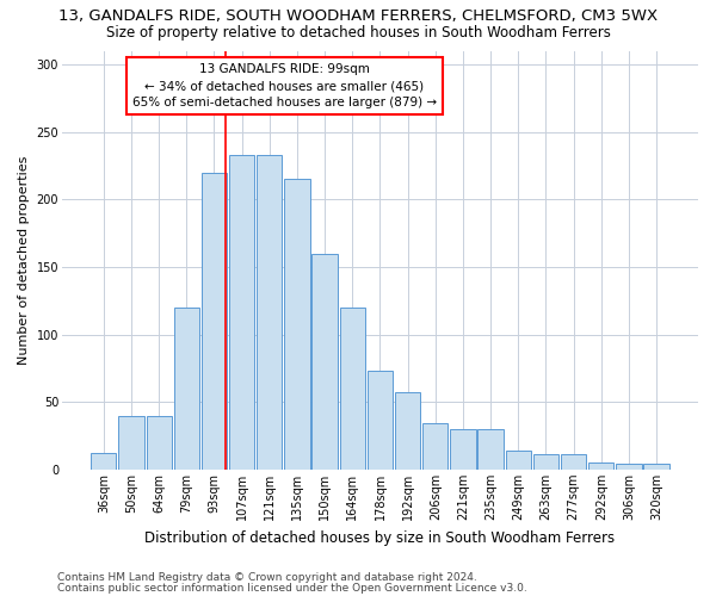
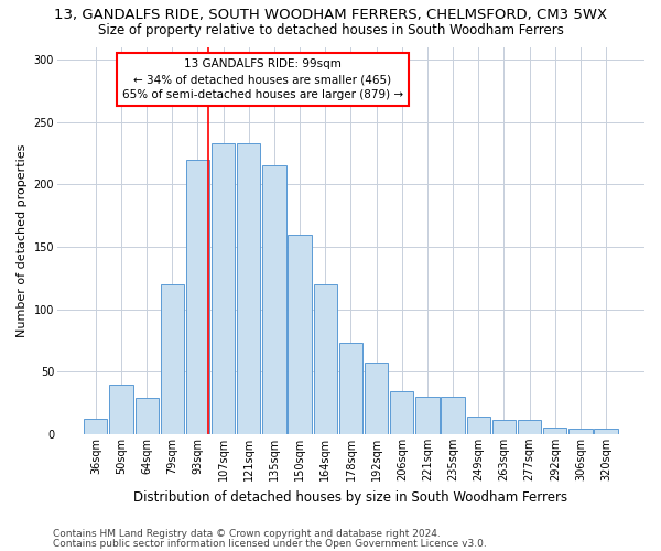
64sqm: 40 -> 29
